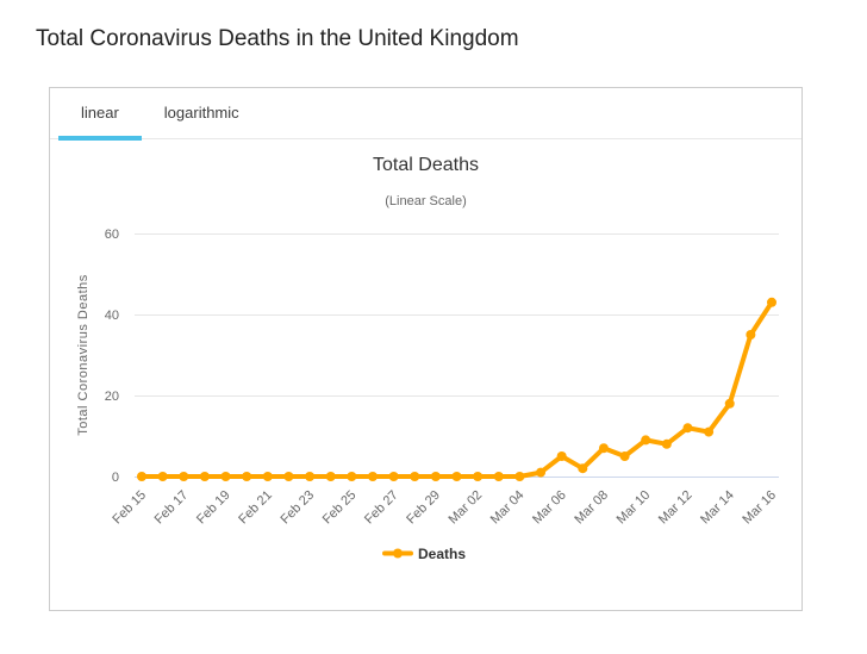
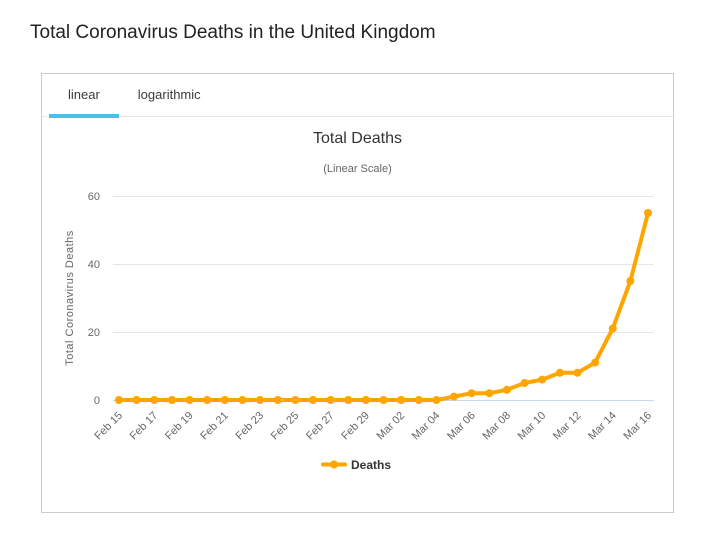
Mar 06: 5 -> 2
Mar 08: 7 -> 3
Mar 10: 9 -> 6
Mar 12: 12 -> 8
Mar 14: 18 -> 21
Mar 16: 43 -> 55
